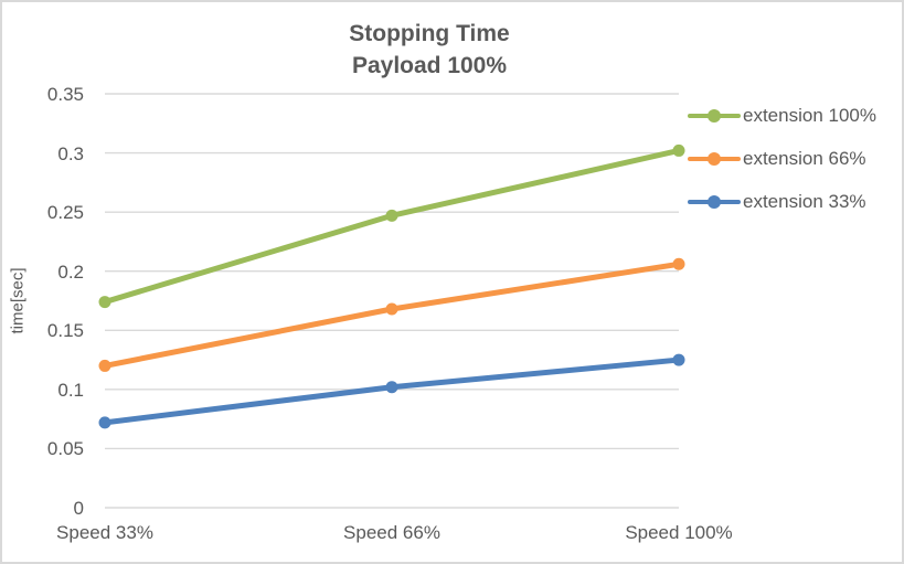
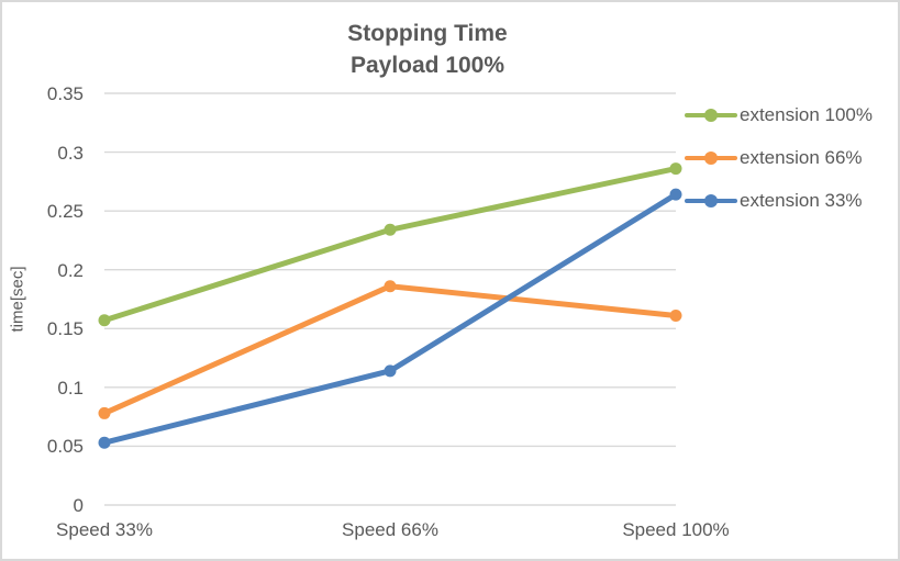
extension 100%/Speed 33%: 0.174 -> 0.157
extension 66%/Speed 33%: 0.120 -> 0.078
extension 33%/Speed 33%: 0.072 -> 0.053
extension 100%/Speed 66%: 0.247 -> 0.234
extension 66%/Speed 66%: 0.168 -> 0.186
extension 33%/Speed 66%: 0.102 -> 0.114
extension 100%/Speed 100%: 0.302 -> 0.286
extension 66%/Speed 100%: 0.206 -> 0.161
extension 33%/Speed 100%: 0.125 -> 0.264
